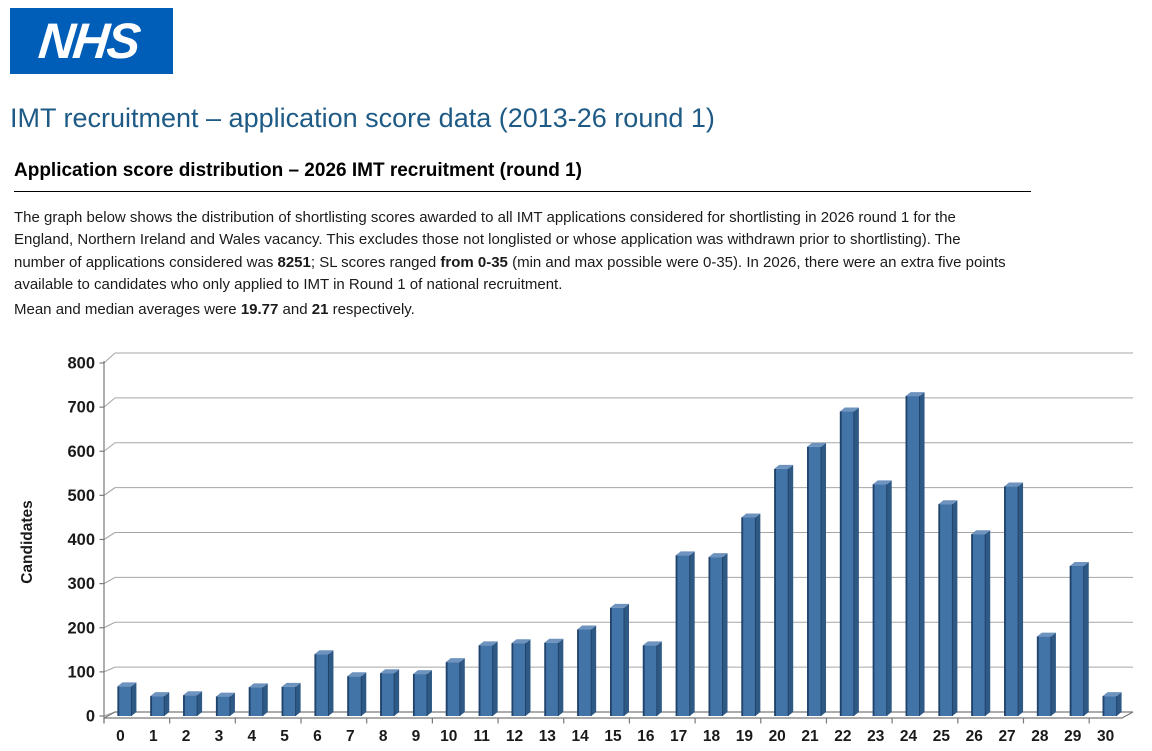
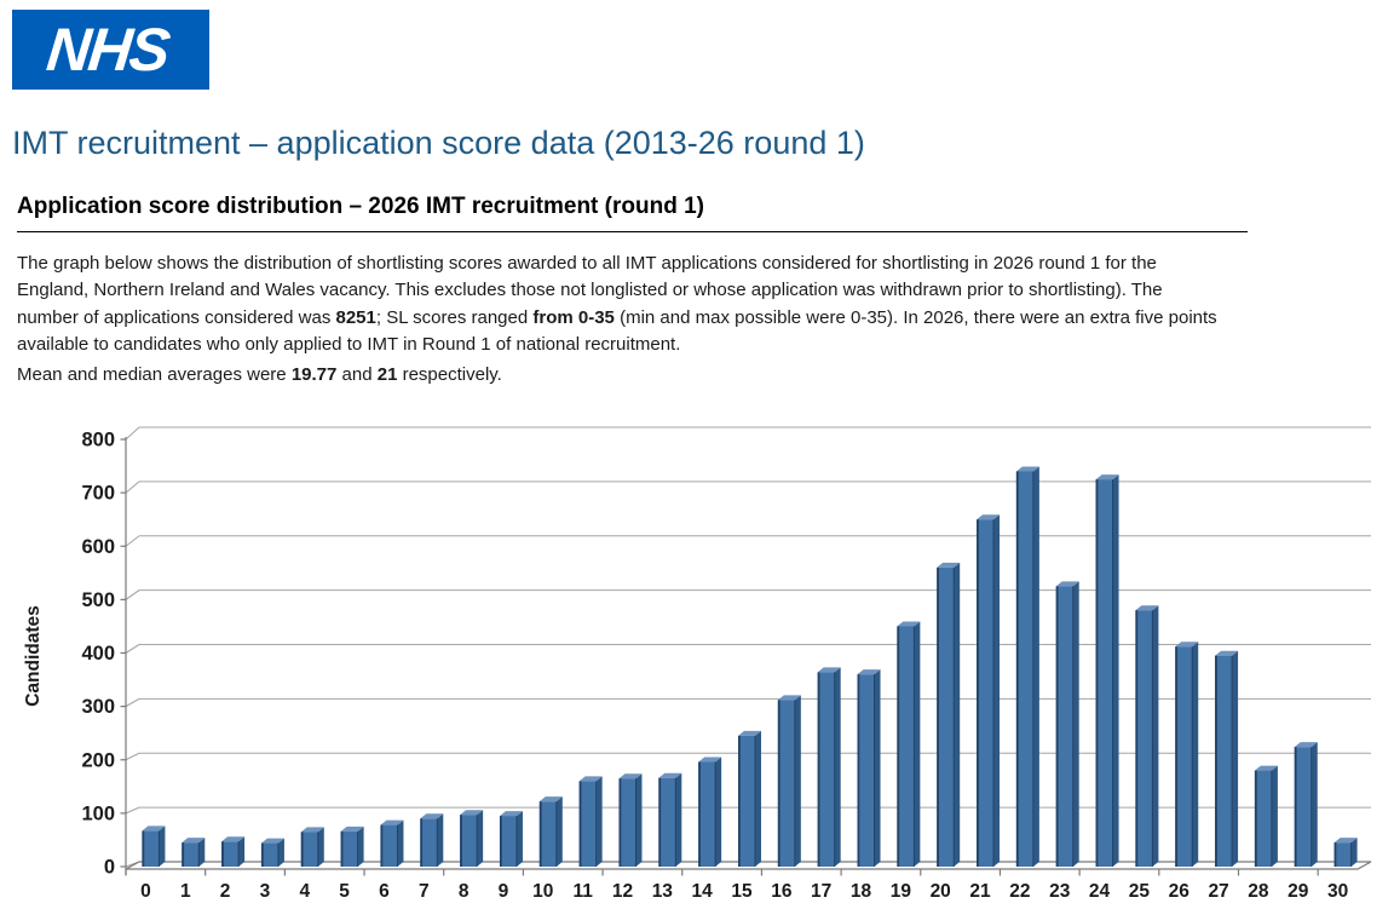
6: 140 -> 80
16: 160 -> 310
21: 610 -> 650
22: 690 -> 740
27: 520 -> 400
29: 340 -> 220
